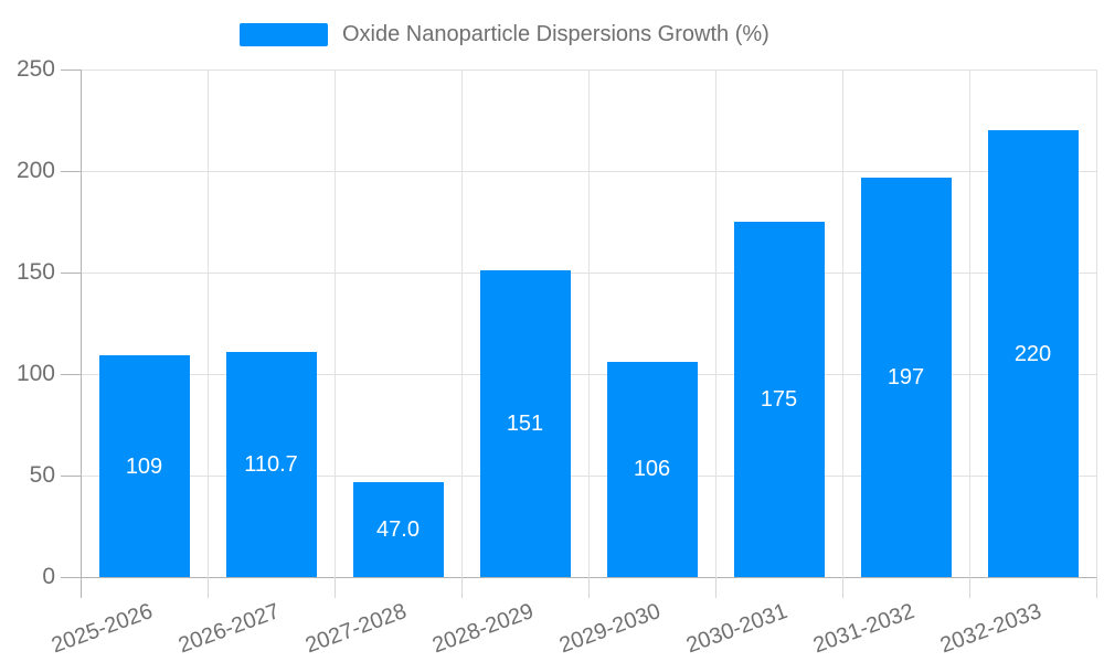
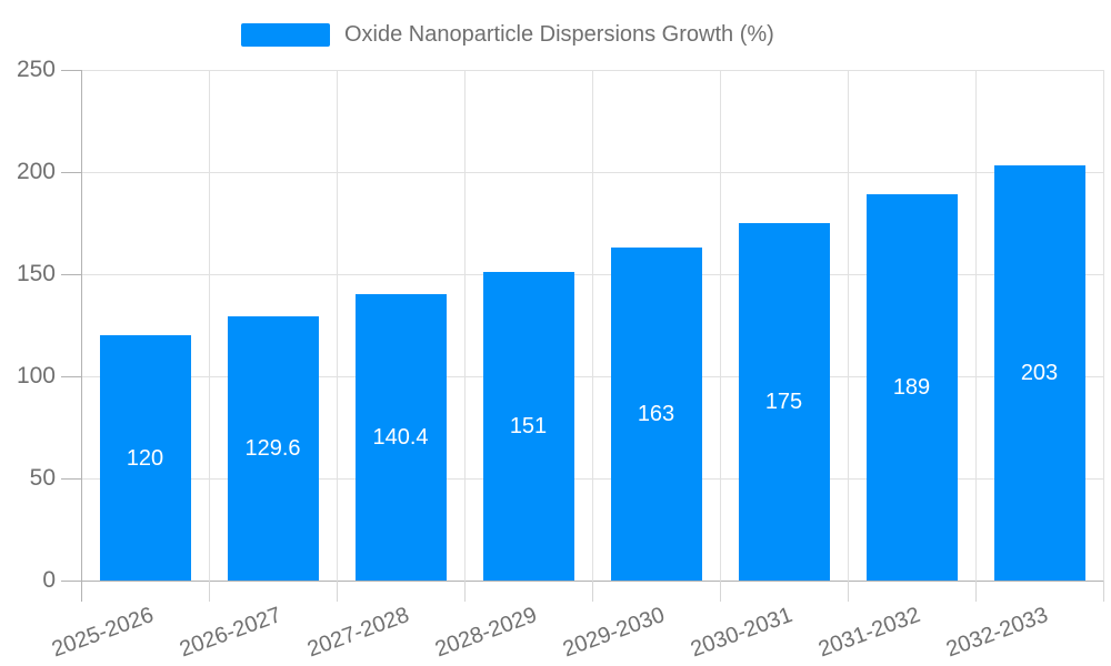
2025-2026: 109 -> 120
2026-2027: 110.7 -> 129.6
2027-2028: 47.0 -> 140.4
2029-2030: 106 -> 163
2031-2032: 197 -> 189
2032-2033: 220 -> 203
